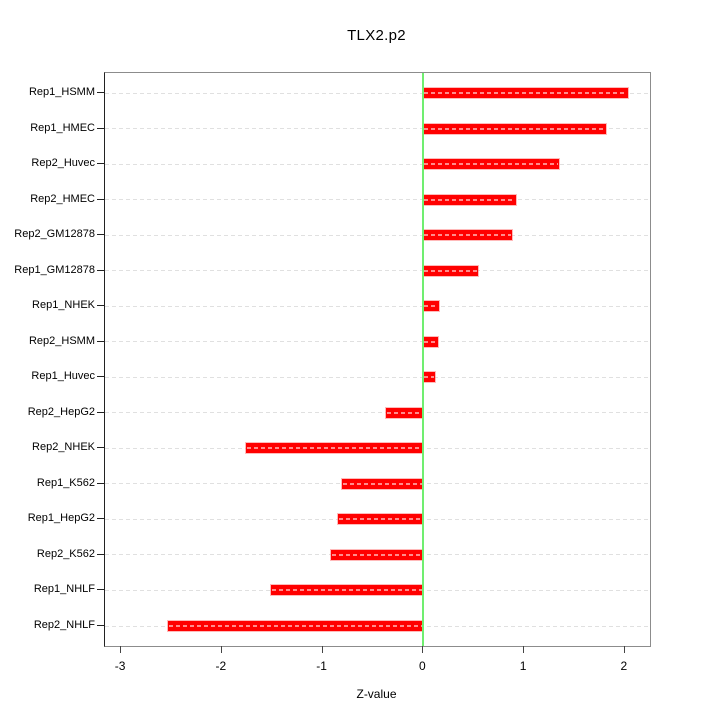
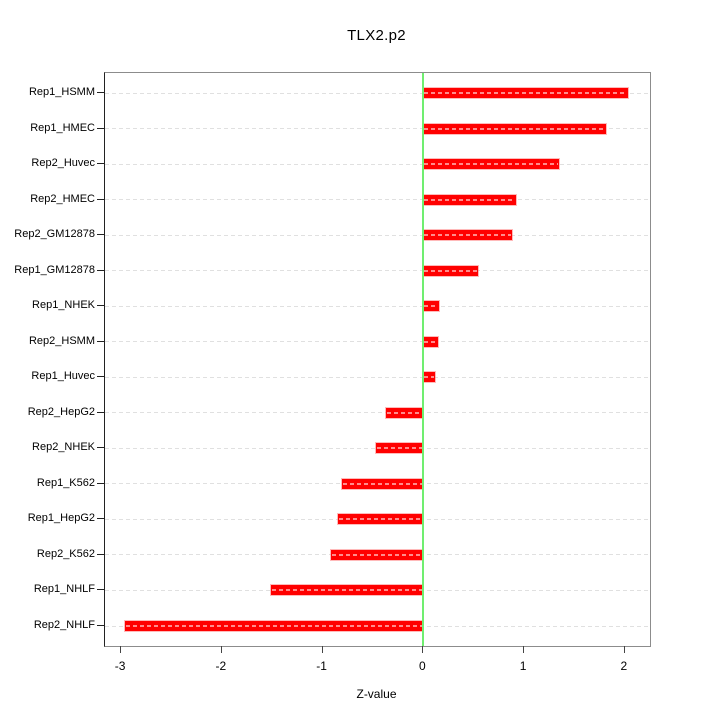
Rep2_NHEK: -1.76 -> -0.47
Rep2_NHLF: -2.53 -> -2.96
